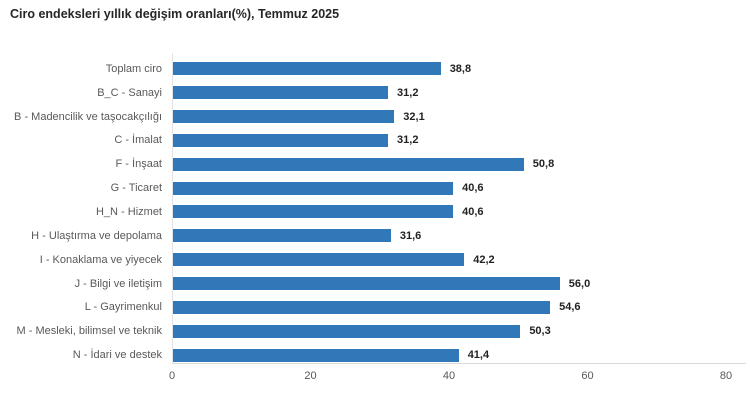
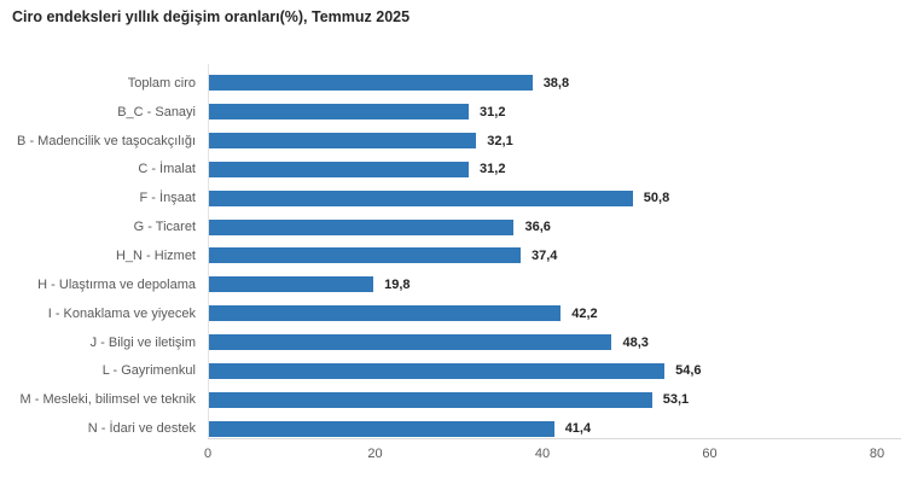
G - Ticaret: 40,6 -> 36,6
H_N - Hizmet: 40,6 -> 37,4
H - Ulaştırma ve depolama: 31,6 -> 19,8
J - Bilgi ve iletişim: 56,0 -> 48,3
M - Mesleki, bilimsel ve teknik: 50,3 -> 53,1
